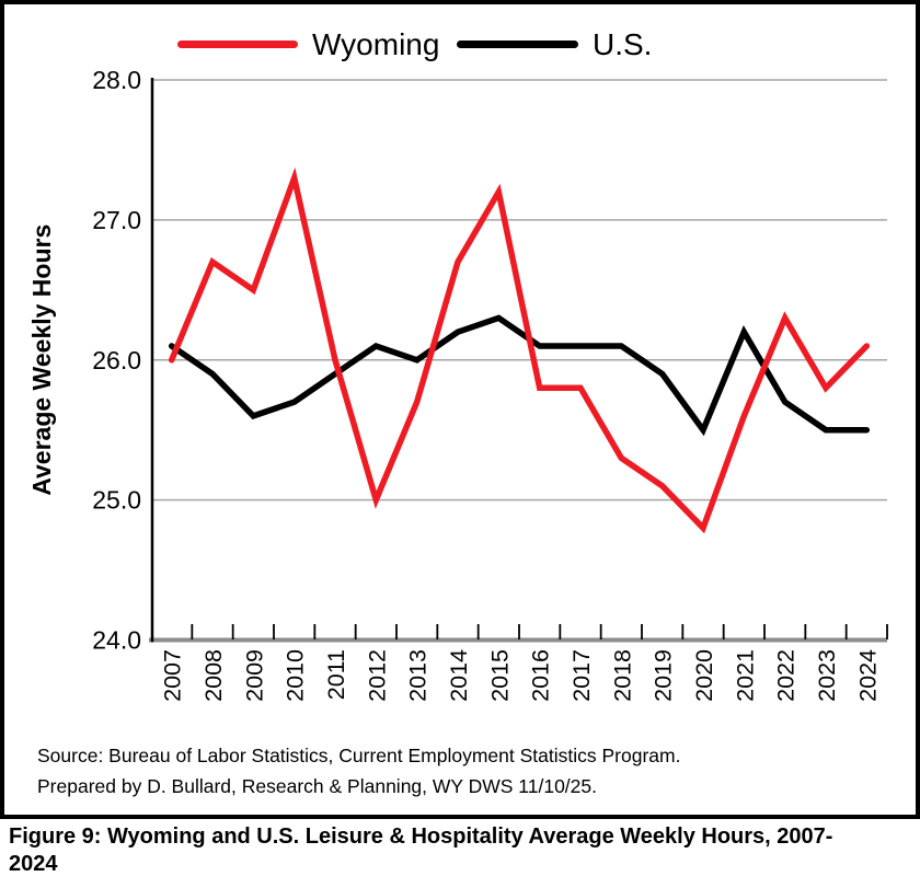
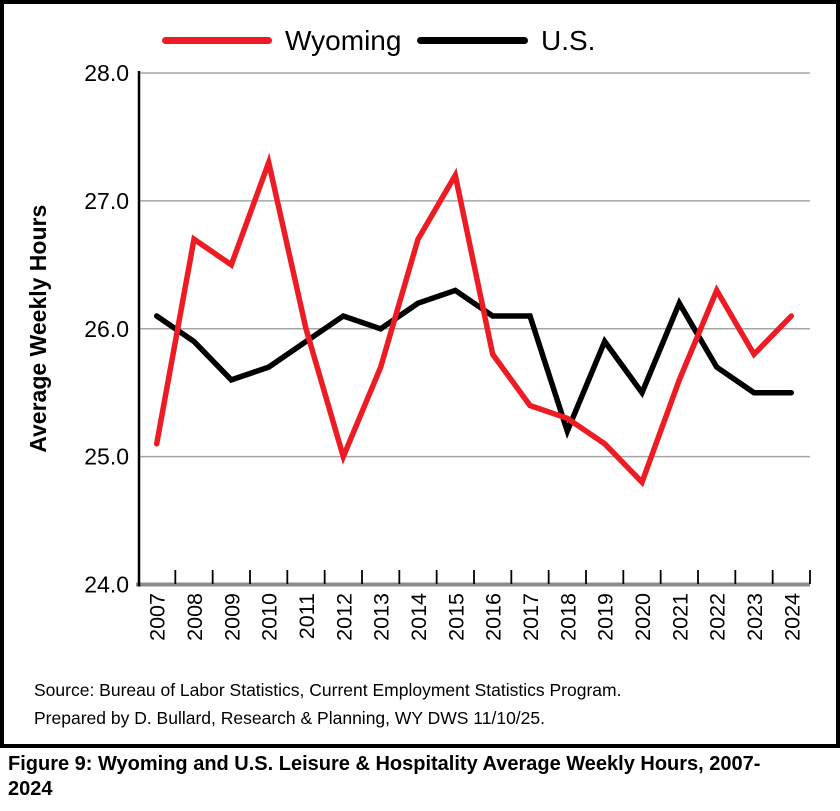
Wyoming/2007: 26.0 -> 25.1
Wyoming/2017: 25.8 -> 25.4
U.S./2018: 26.1 -> 25.2
